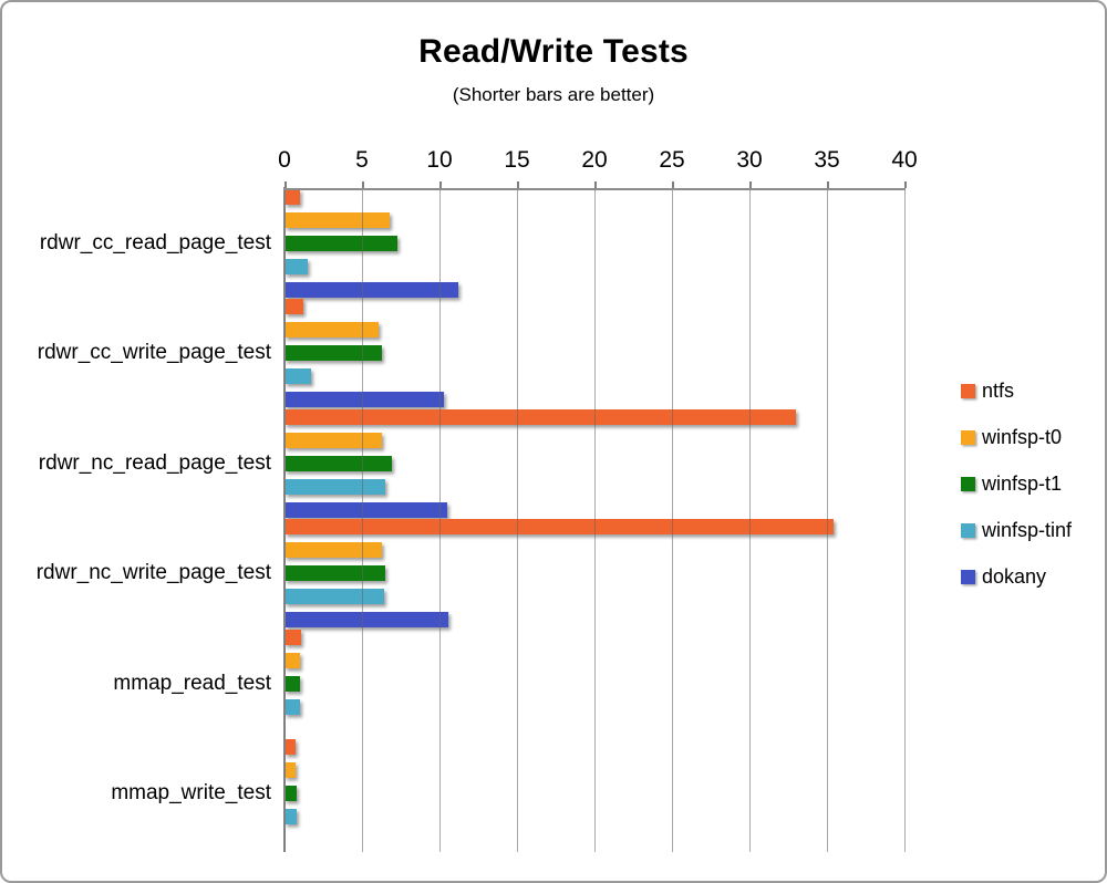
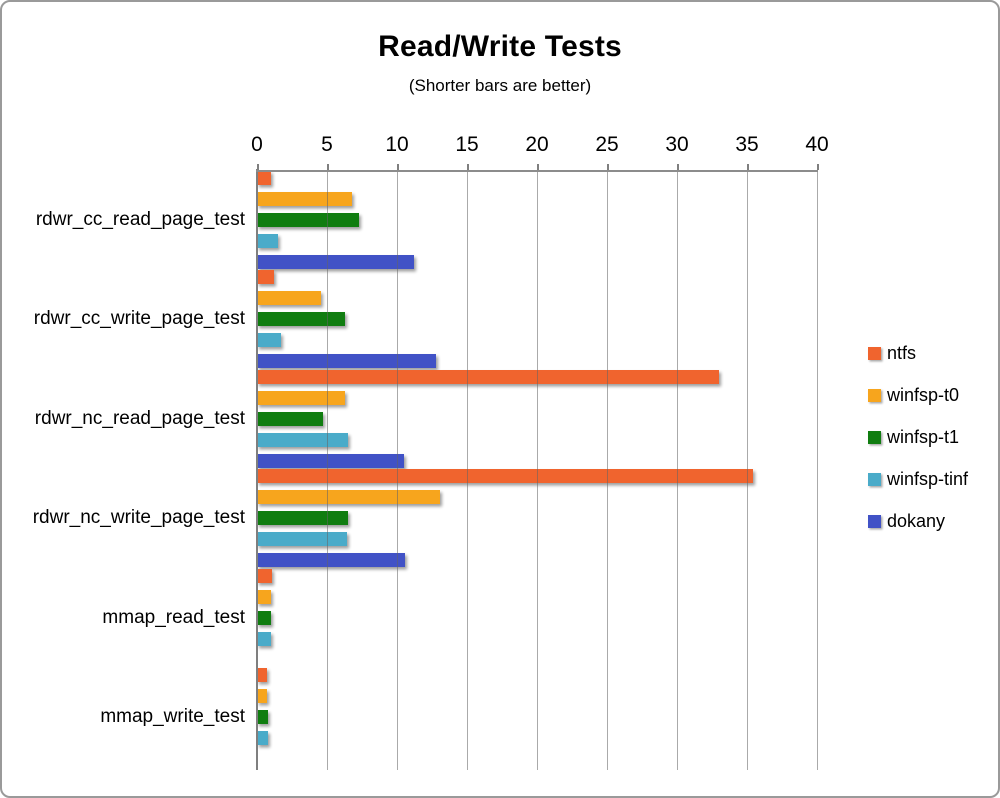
winfsp-t0/rdwr_cc_write_page_test: 6.1 -> 4.6
dokany/rdwr_cc_write_page_test: 10.3 -> 12.8
winfsp-t1/rdwr_nc_read_page_test: 6.9 -> 4.7
winfsp-t0/rdwr_nc_write_page_test: 6.3 -> 13.1
